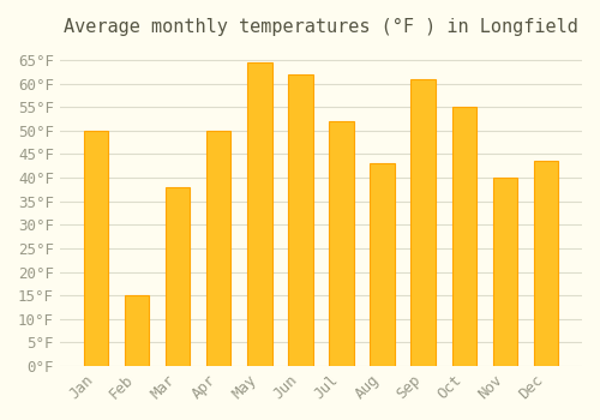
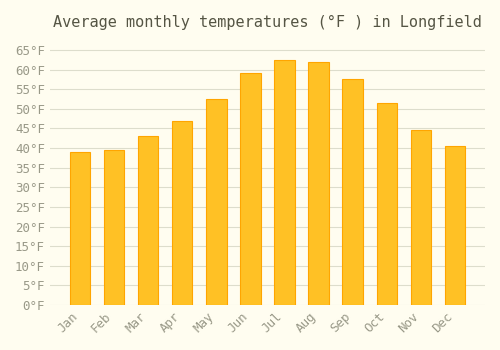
Jan: 50.0°F -> 39.0°F
Feb: 15.0°F -> 39.5°F
Mar: 38.0°F -> 43.0°F
Apr: 50.0°F -> 47.0°F
May: 64.5°F -> 52.5°F
Jun: 62.0°F -> 59.0°F
Jul: 52.0°F -> 62.5°F
Aug: 43.0°F -> 62.0°F
Sep: 61.0°F -> 57.5°F
Oct: 55.0°F -> 51.5°F
Nov: 40.0°F -> 44.5°F
Dec: 43.5°F -> 40.5°F
